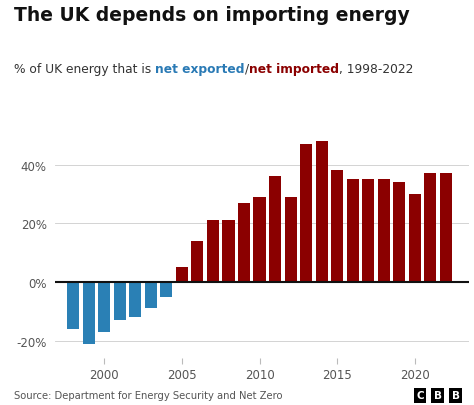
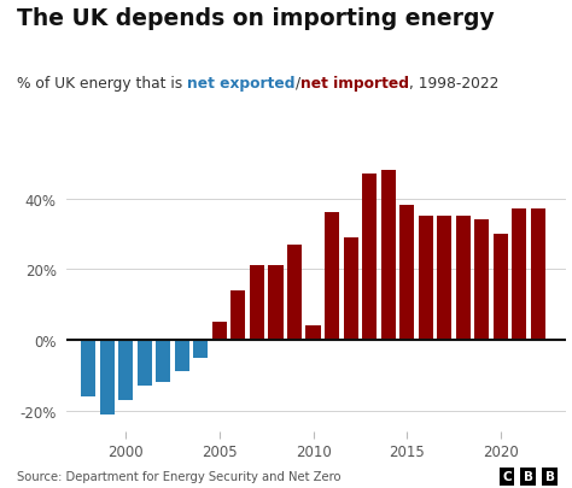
2010: 29% -> 4%
